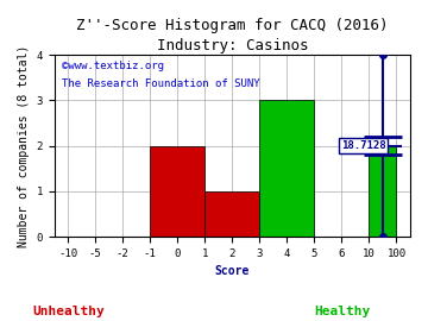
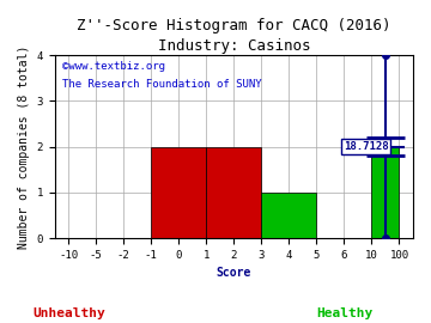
2: 1 -> 2
4: 3 -> 1
